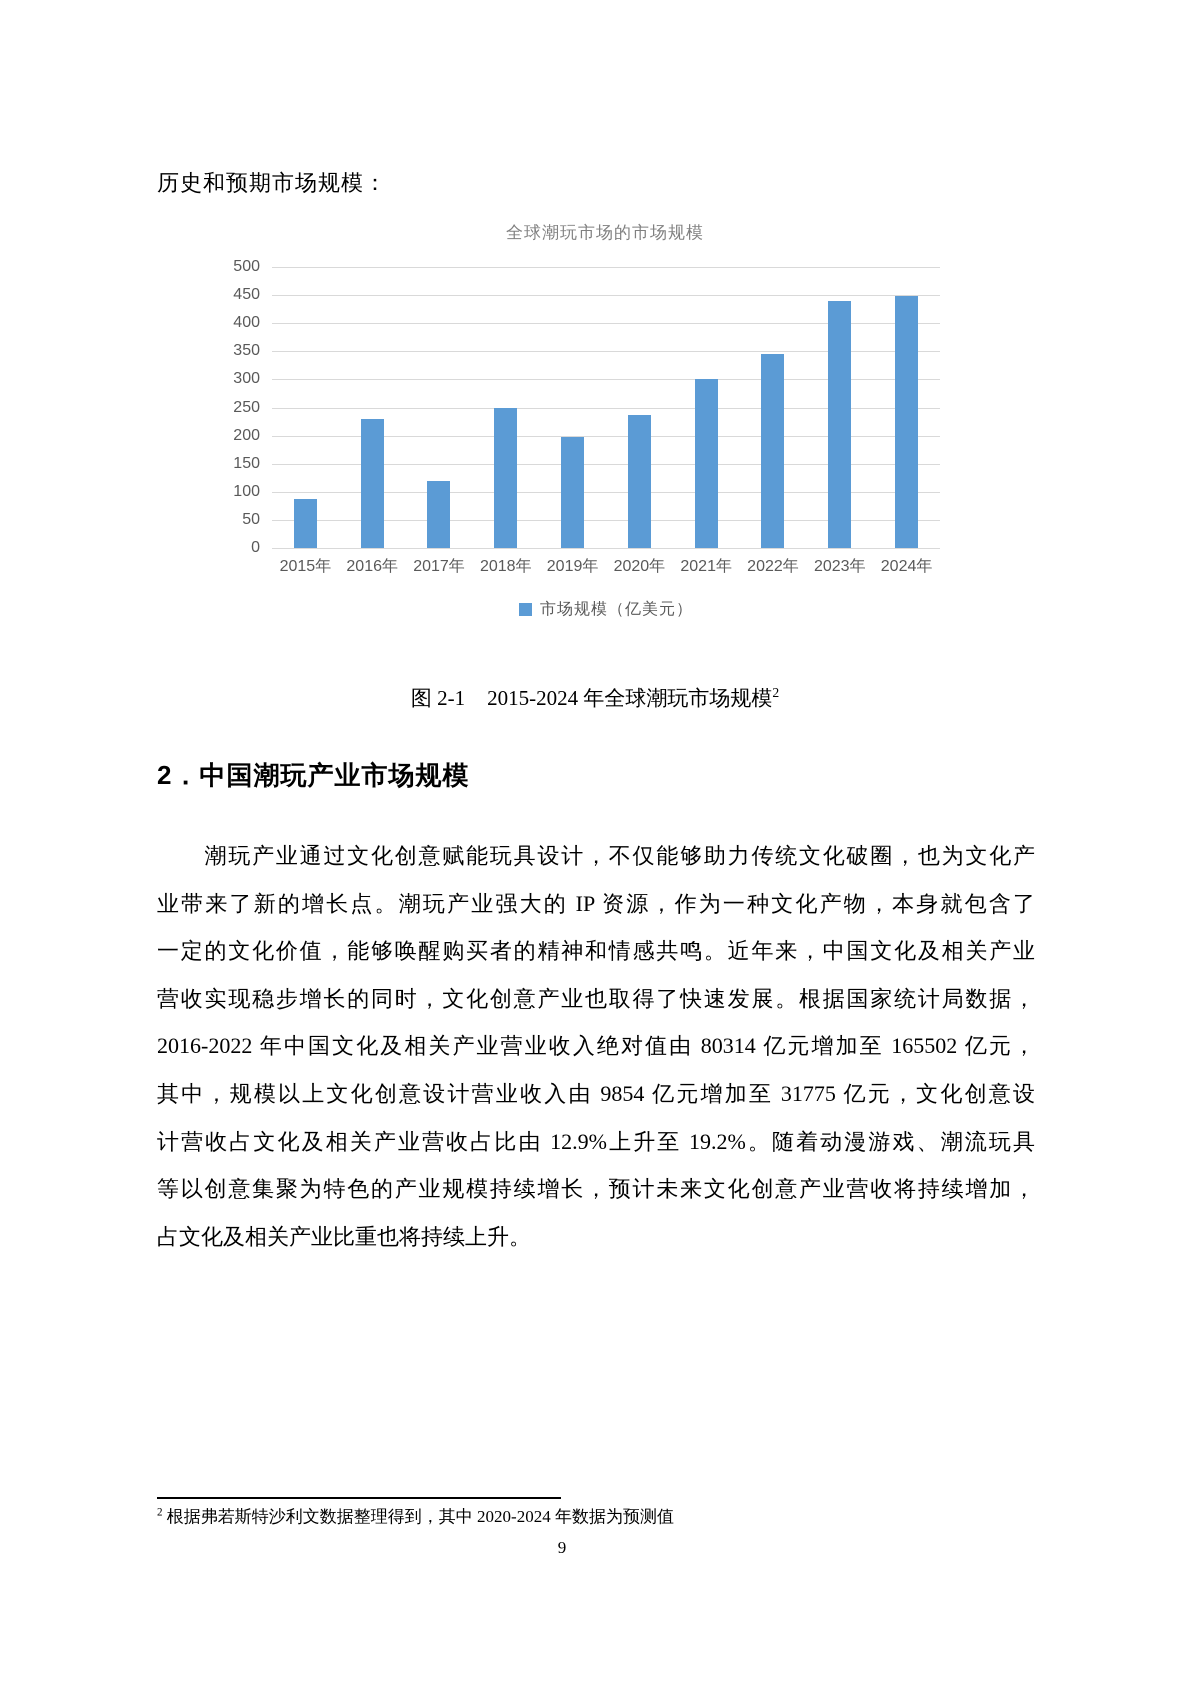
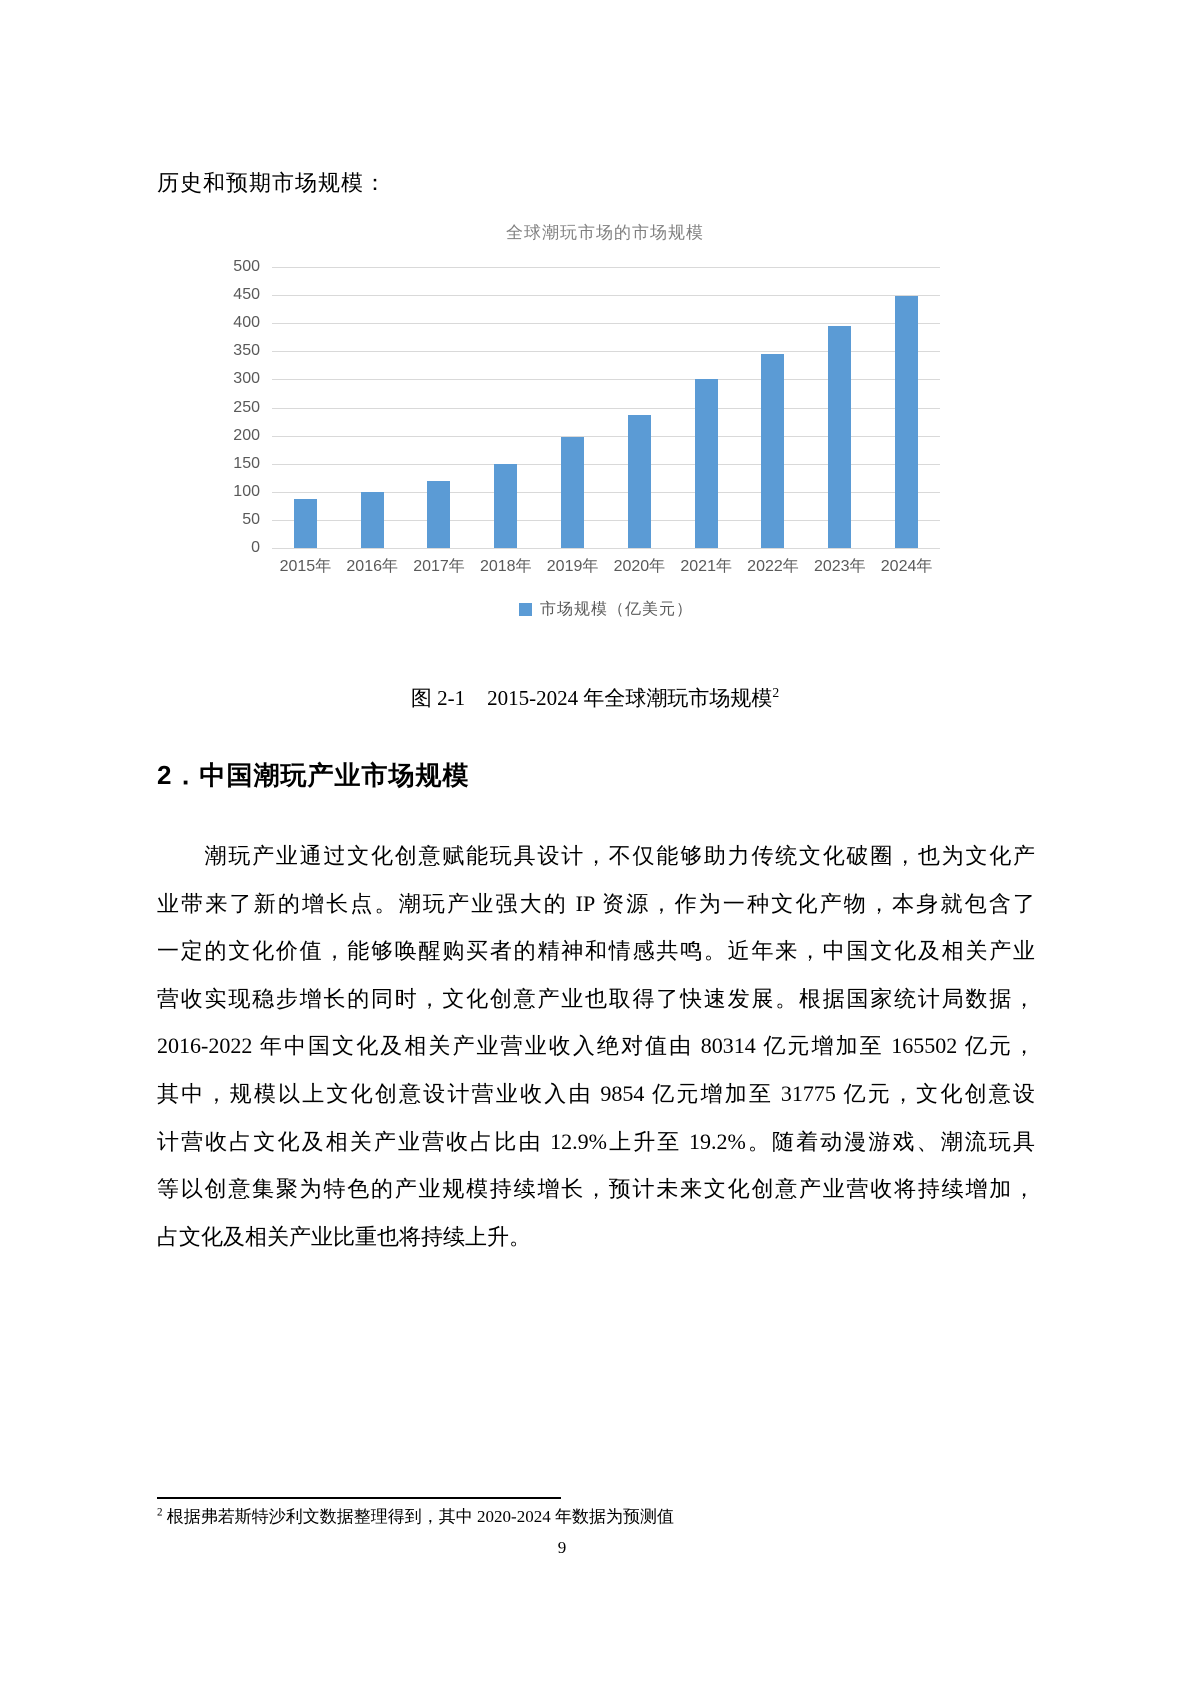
2016年: 230 -> 100
2018年: 250 -> 150
2023年: 440 -> 400
